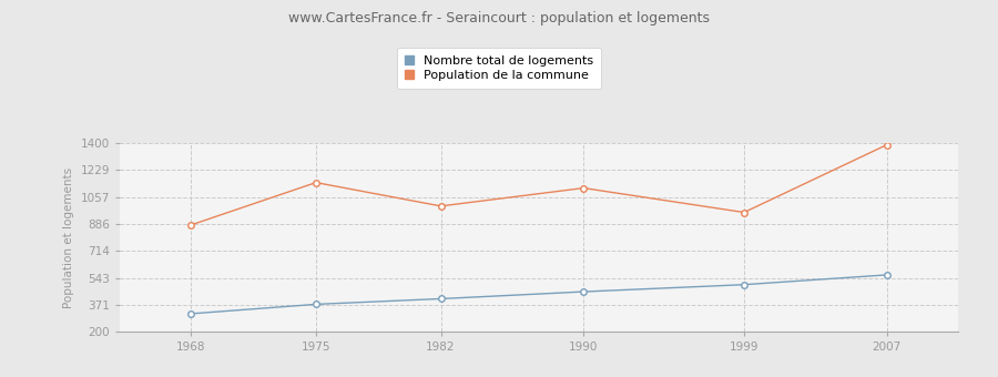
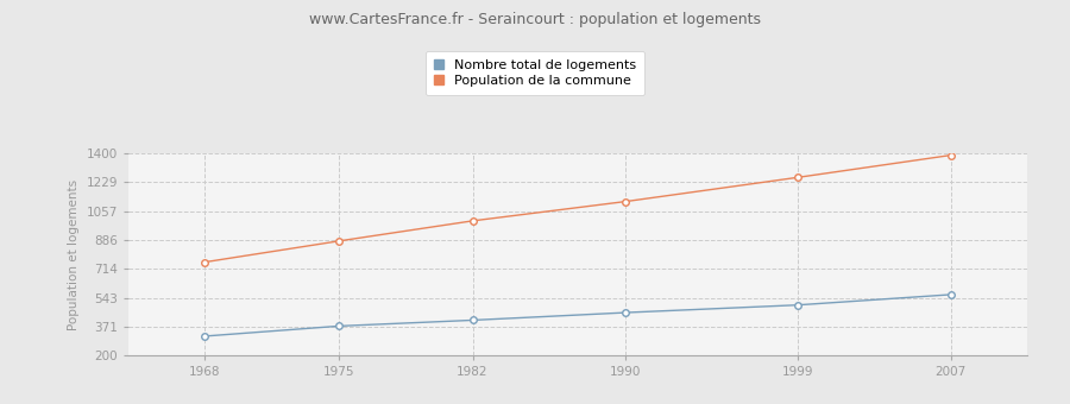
Population de la commune/1968: 880 -> 760
Population de la commune/1975: 1150 -> 880
Population de la commune/1999: 960 -> 1260
